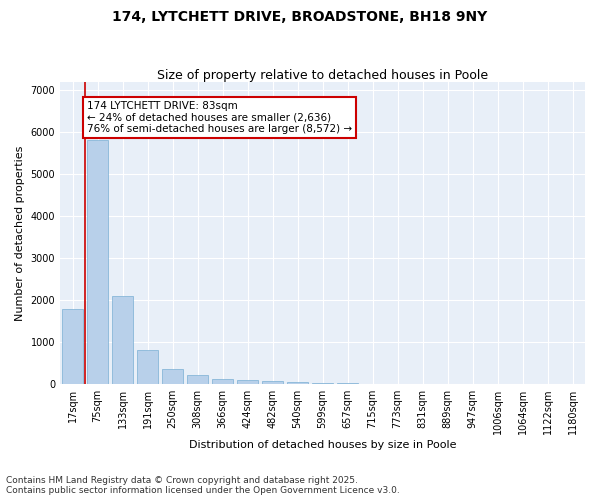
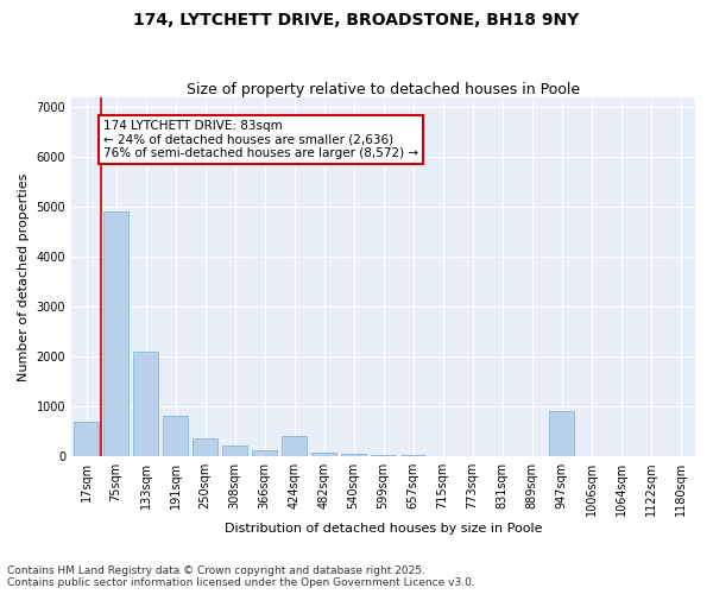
17sqm: 1780 -> 700
75sqm: 5820 -> 4900
424sqm: 100 -> 400
947sqm: 0 -> 900
